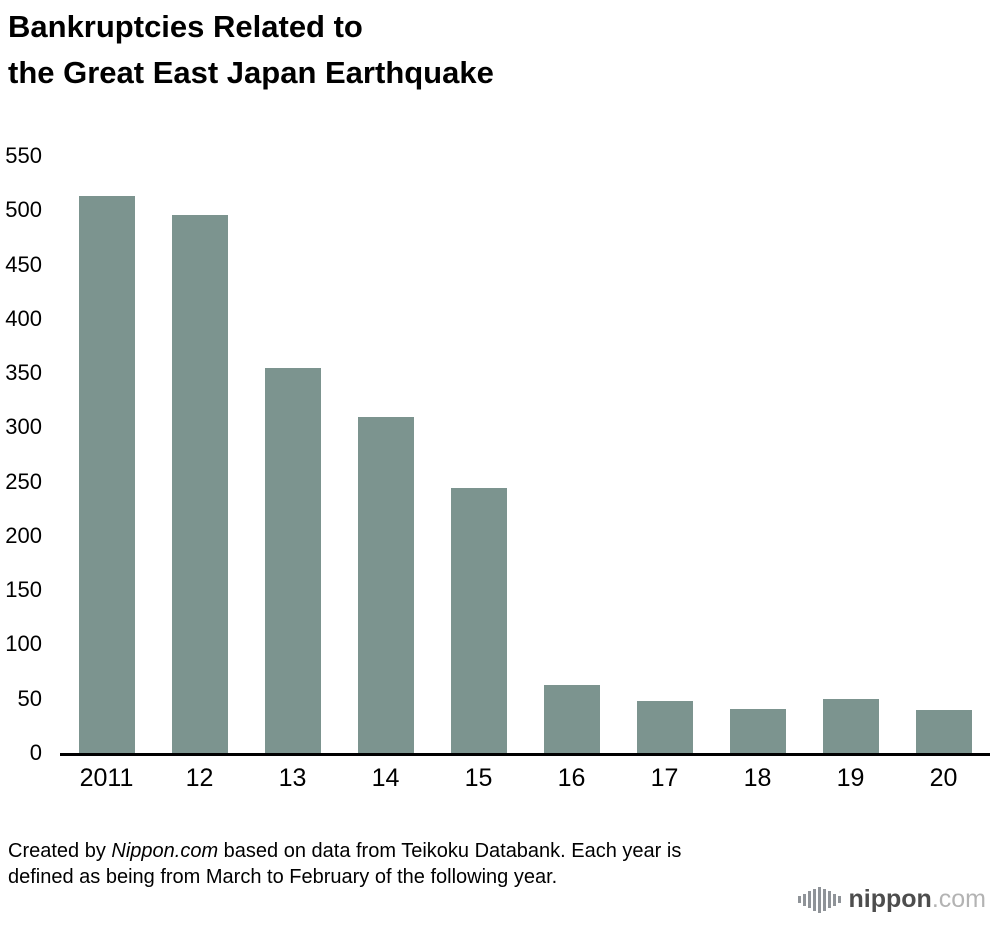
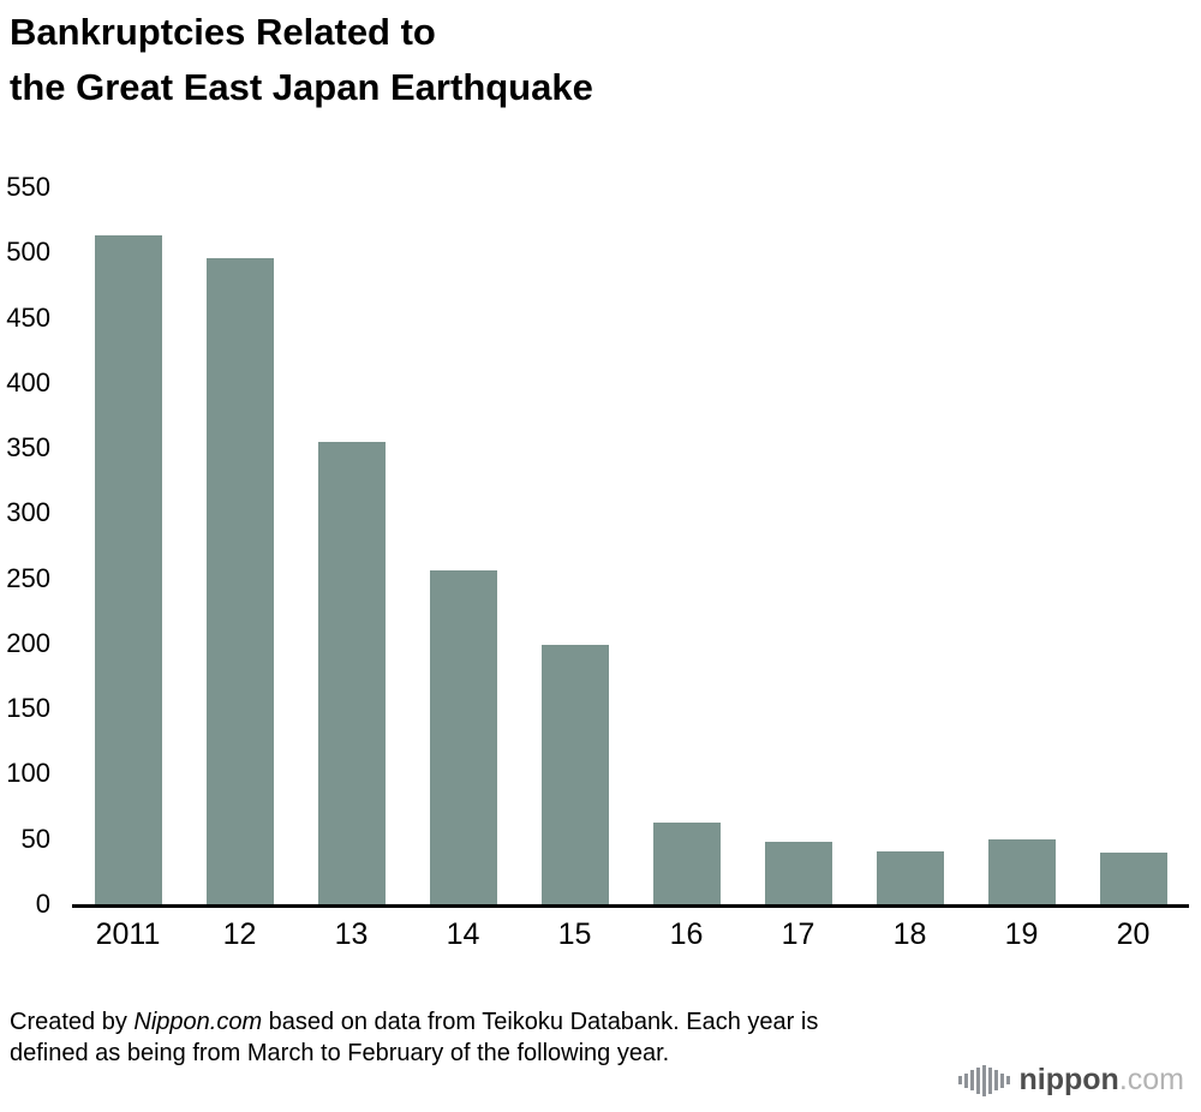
14: 310 -> 256
15: 244 -> 199
